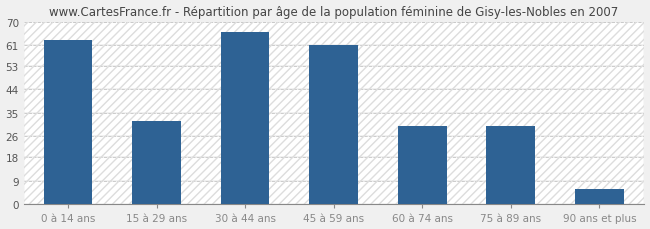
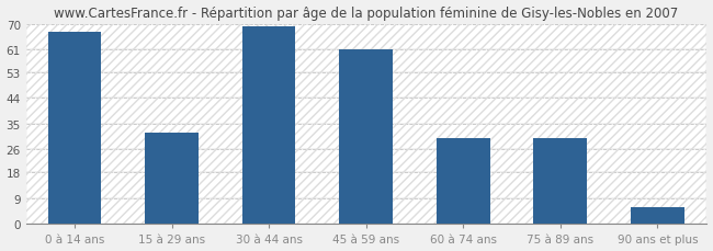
0 à 14 ans: 63 -> 67
30 à 44 ans: 66 -> 69
